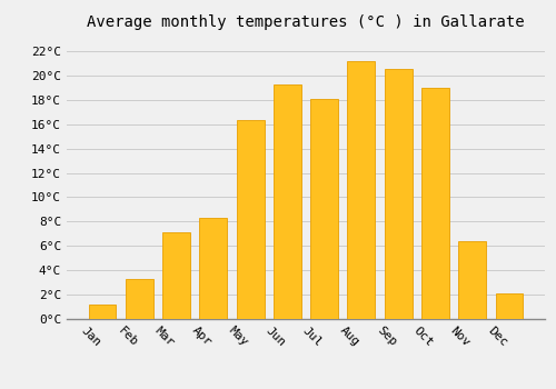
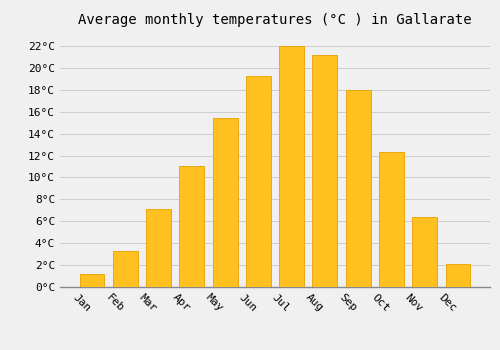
Apr: 8.3°C -> 11.0°C
May: 16.3°C -> 15.4°C
Jul: 18.1°C -> 22.0°C
Sep: 20.5°C -> 18.0°C
Oct: 19.0°C -> 12.3°C
